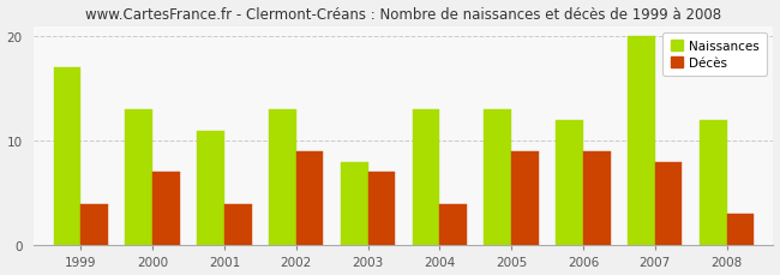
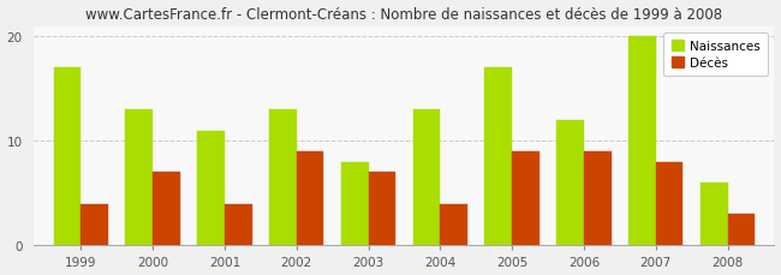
Naissances/2005: 13 -> 17
Naissances/2008: 12 -> 6
